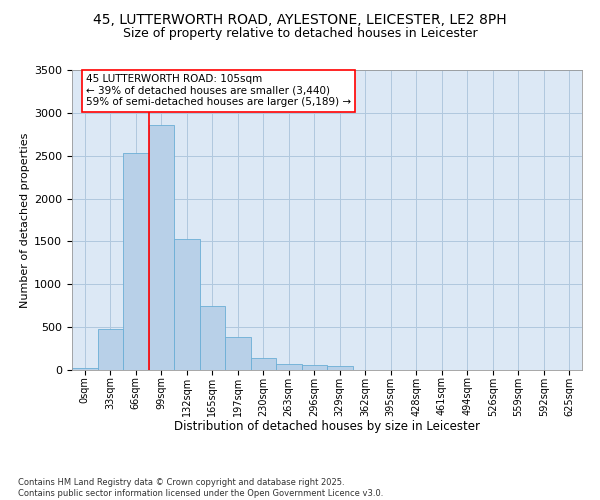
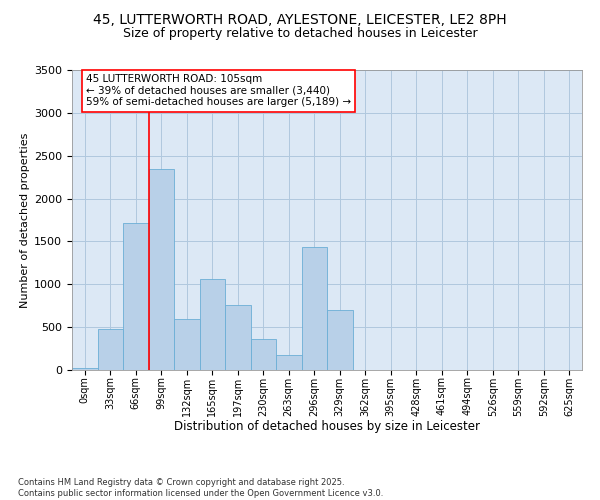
66sqm: 2530 -> 1720
99sqm: 2860 -> 2340
132sqm: 1530 -> 600
165sqm: 750 -> 1060
197sqm: 390 -> 760
230sqm: 140 -> 360
263sqm: 70 -> 180
296sqm: 60 -> 1440
329sqm: 50 -> 700
